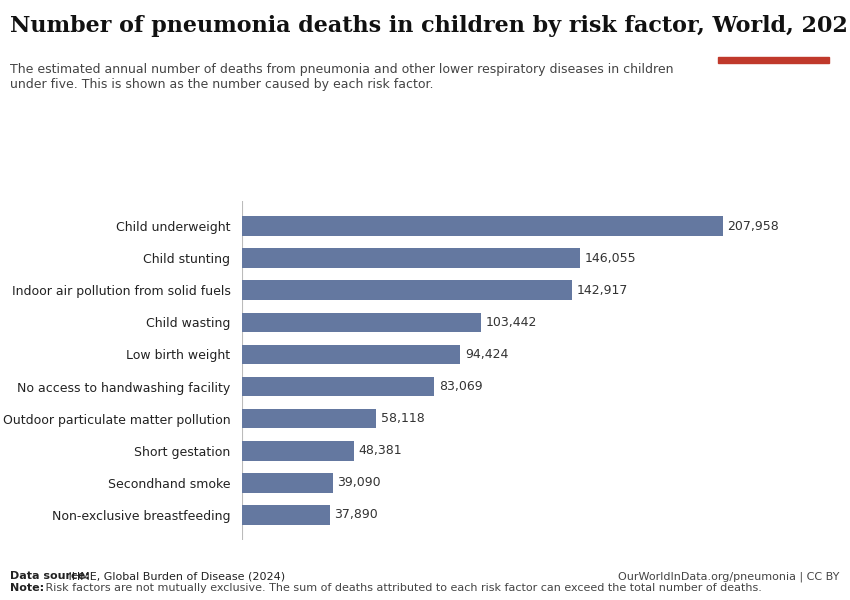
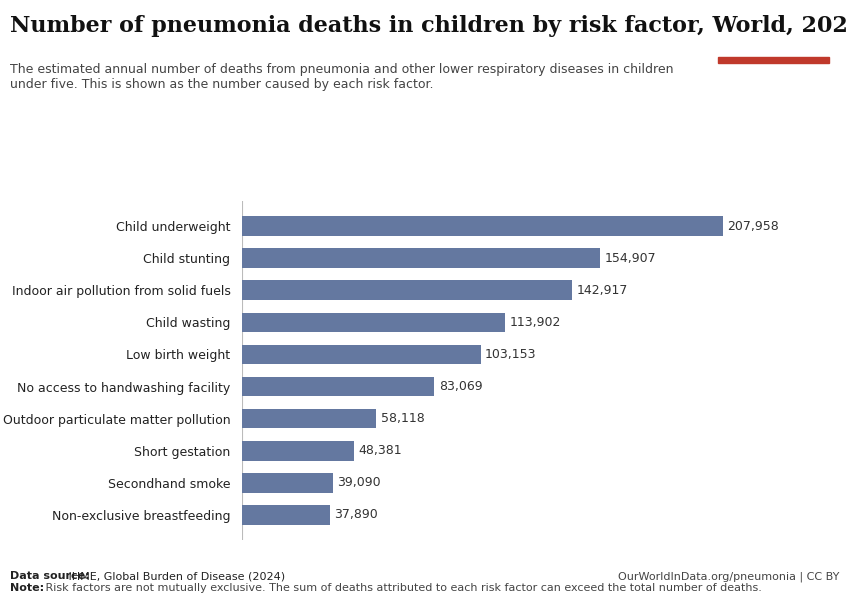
Child stunting: 146,055 -> 154,907
Child wasting: 103,442 -> 113,902
Low birth weight: 94,424 -> 103,153
